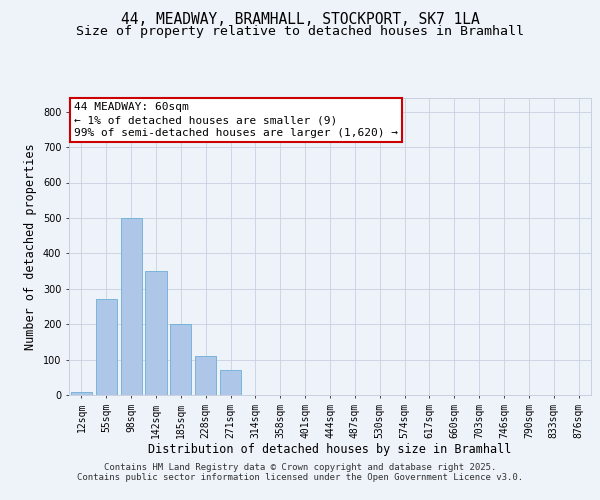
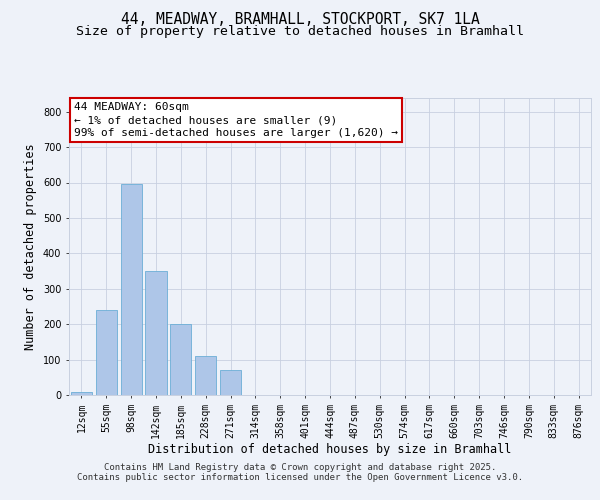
55sqm: 270 -> 240
98sqm: 500 -> 595
